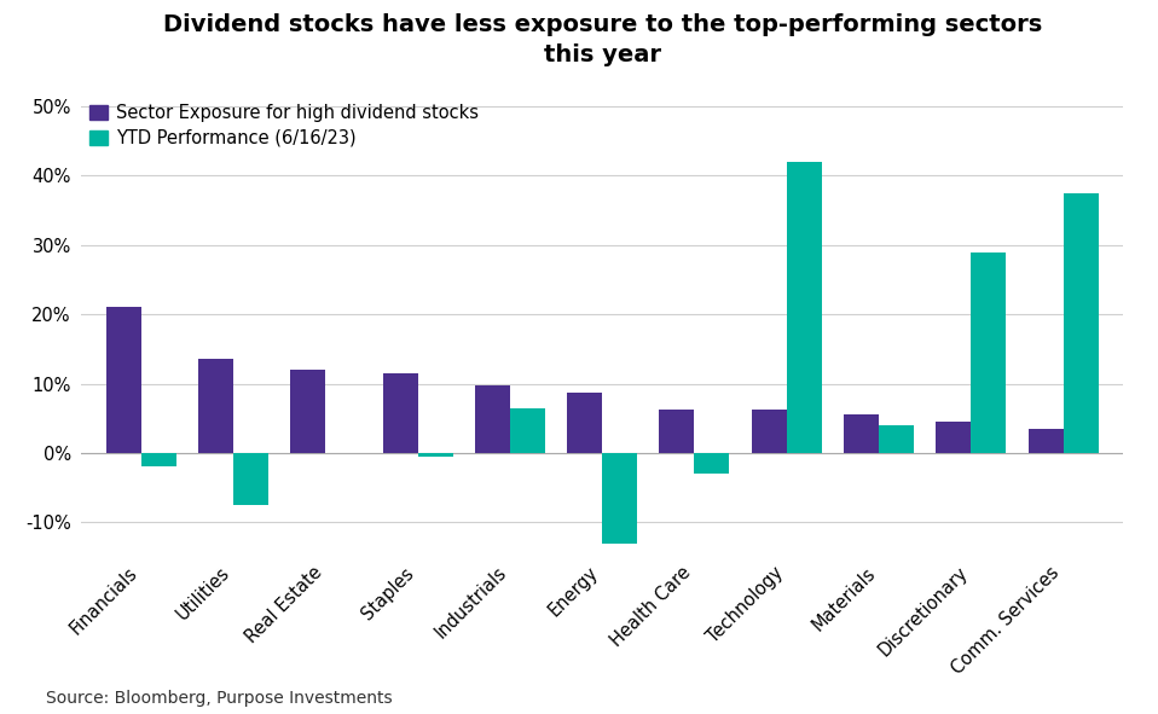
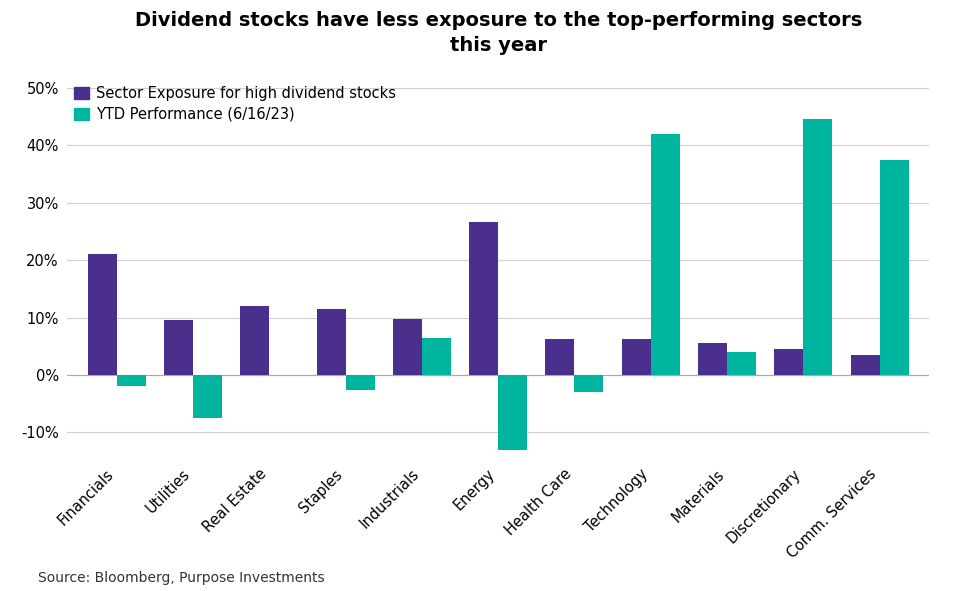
Sector Exposure for high dividend stocks/Utilities: 13.5% -> 9.6%
YTD Performance (6/16/23)/Staples: -0.5% -> -2.6%
Sector Exposure for high dividend stocks/Energy: 8.7% -> 26.6%
YTD Performance (6/16/23)/Discretionary: 29.0% -> 44.6%
